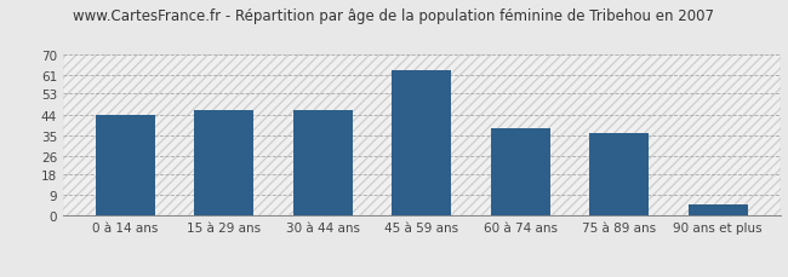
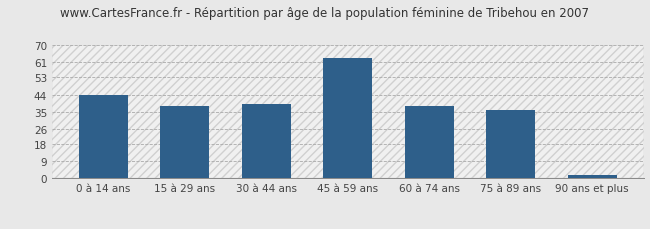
15 à 29 ans: 46 -> 38
30 à 44 ans: 46 -> 39
90 ans et plus: 5 -> 2
